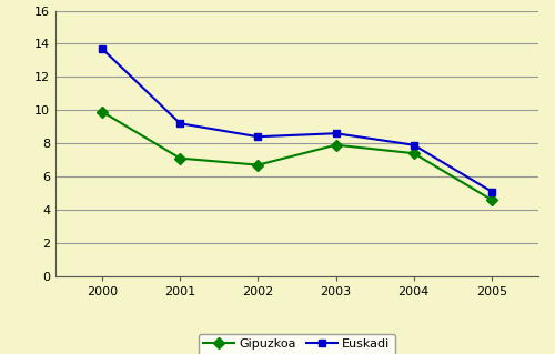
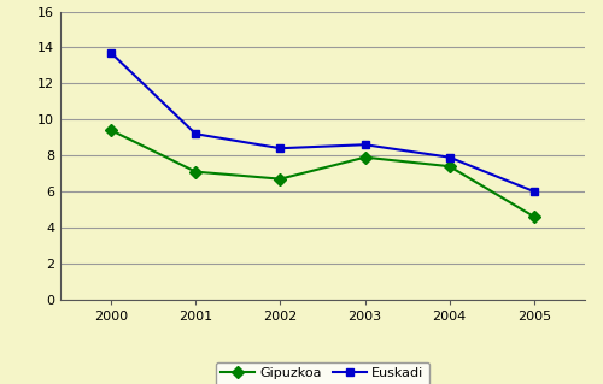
Gipuzkoa/2000: 9.9 -> 9.4
Euskadi/2005: 5.1 -> 6.0
